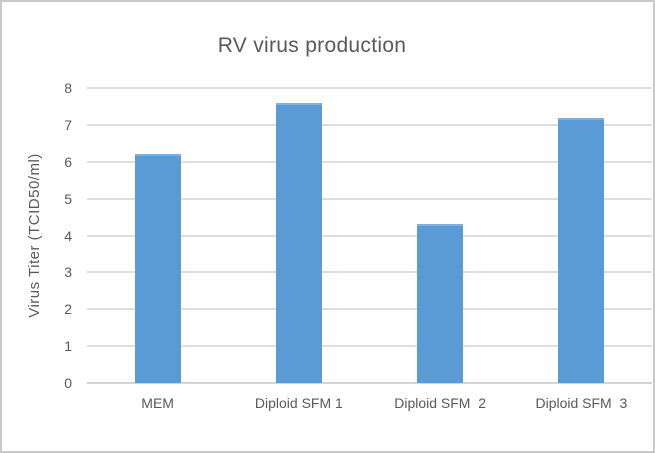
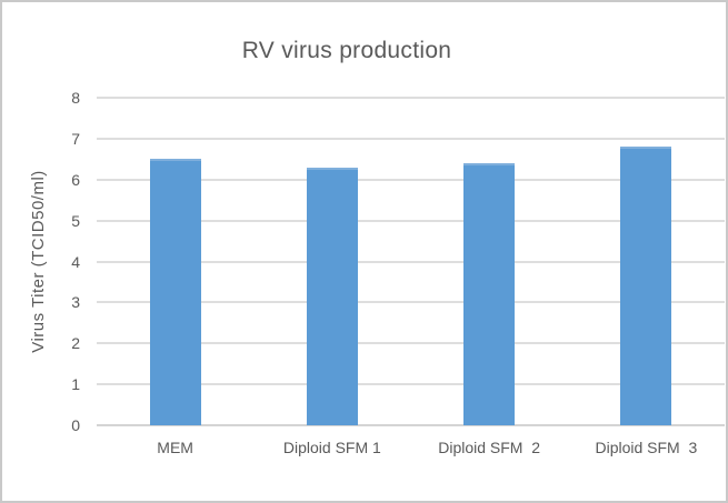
MEM: 6.2 -> 6.5
Diploid SFM 1: 7.6 -> 6.3
Diploid SFM 2: 4.3 -> 6.4
Diploid SFM 3: 7.2 -> 6.8
